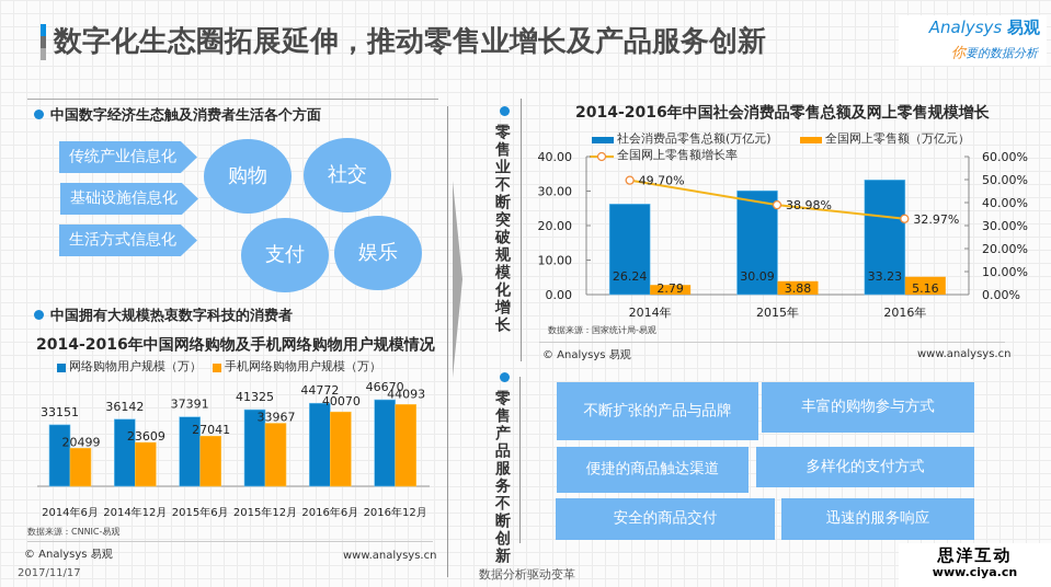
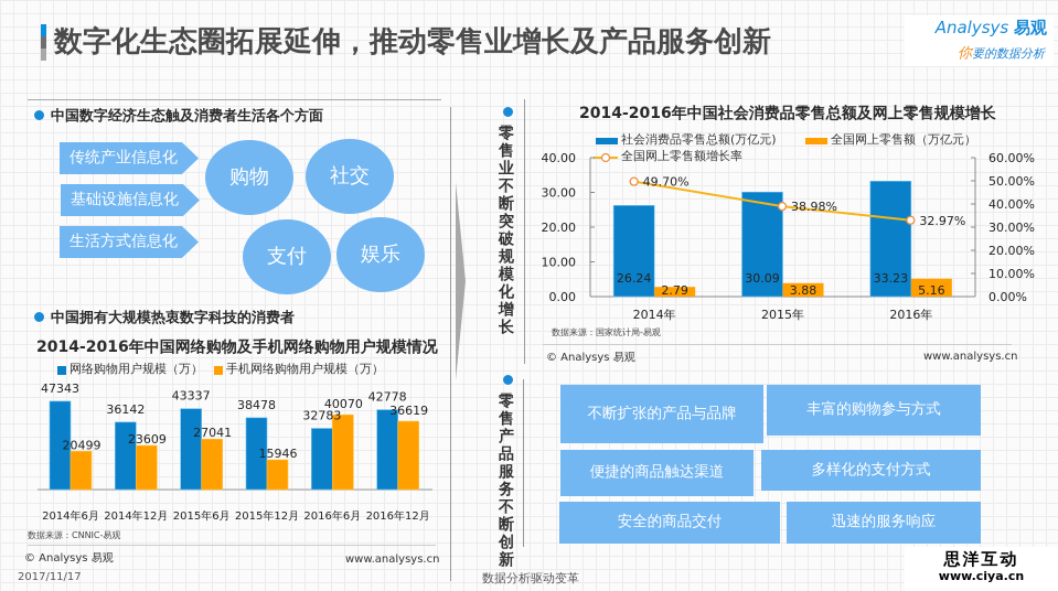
2014-2016年中国网络购物及手机网络购物用户规模情况/网络购物用户规模（万）/2014年6月: 33151 -> 47343
2014-2016年中国网络购物及手机网络购物用户规模情况/网络购物用户规模（万）/2015年6月: 37391 -> 43337
2014-2016年中国网络购物及手机网络购物用户规模情况/网络购物用户规模（万）/2015年12月: 41325 -> 38478
2014-2016年中国网络购物及手机网络购物用户规模情况/手机网络购物用户规模（万）/2015年12月: 33967 -> 15946
2014-2016年中国网络购物及手机网络购物用户规模情况/网络购物用户规模（万）/2016年6月: 44772 -> 32783
2014-2016年中国网络购物及手机网络购物用户规模情况/网络购物用户规模（万）/2016年12月: 46670 -> 42778
2014-2016年中国网络购物及手机网络购物用户规模情况/手机网络购物用户规模（万）/2016年12月: 44093 -> 36619
